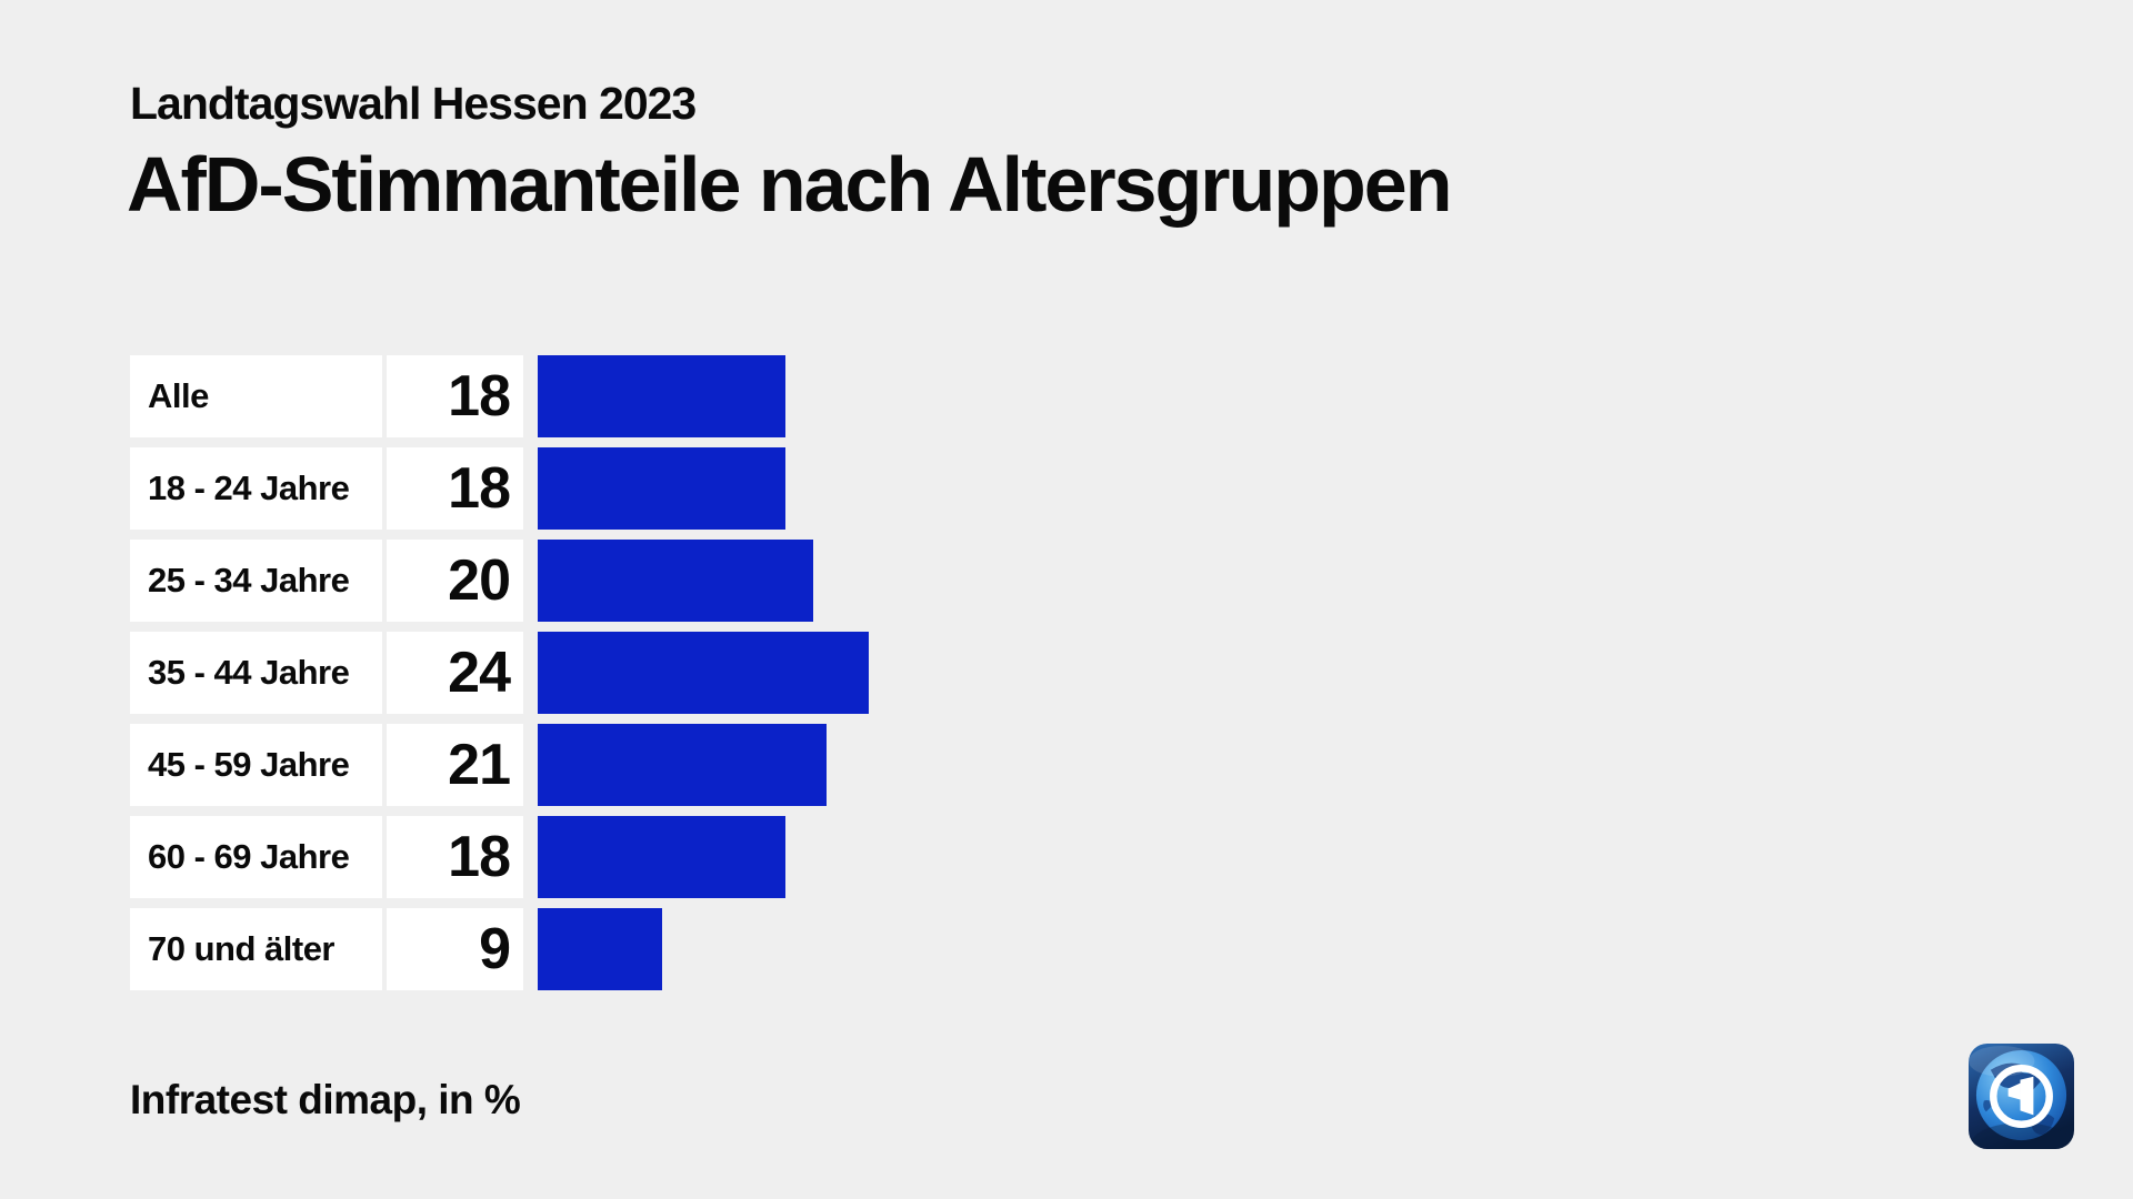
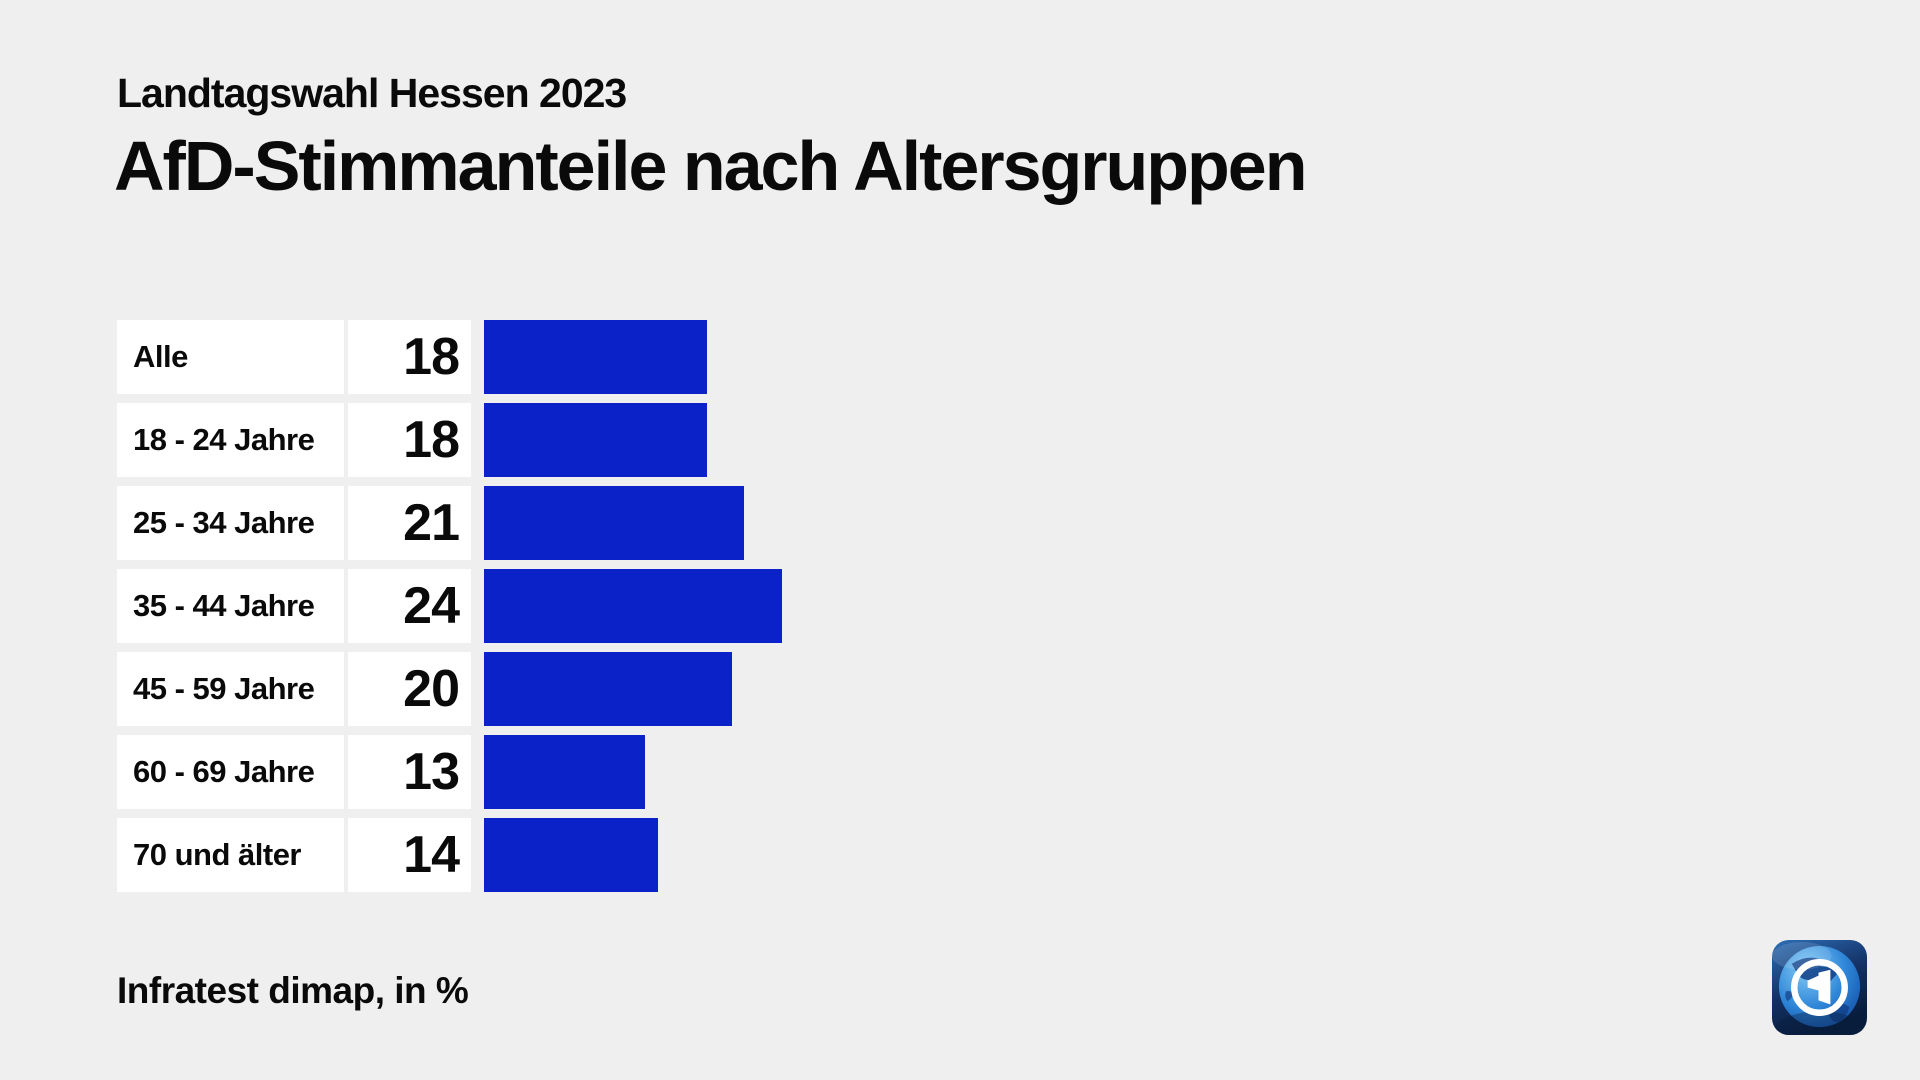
25 - 34 Jahre: 20 -> 21
45 - 59 Jahre: 21 -> 20
60 - 69 Jahre: 18 -> 13
70 und älter: 9 -> 14
